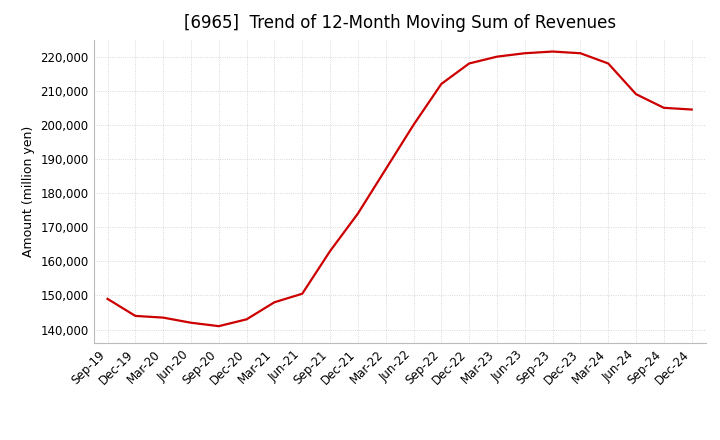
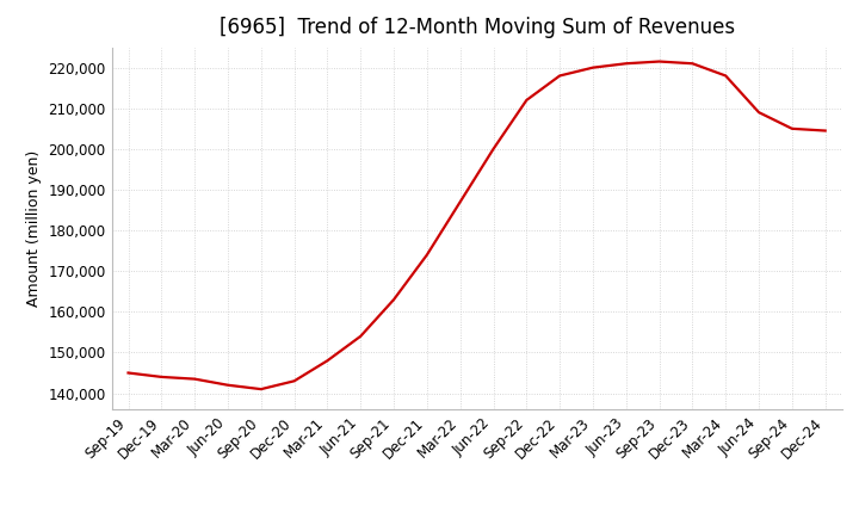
Sep-19: 149,000 -> 145,000
Jun-21: 150,500 -> 154,000
